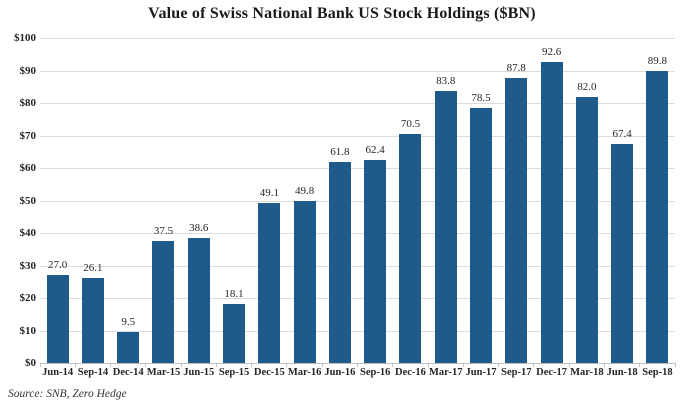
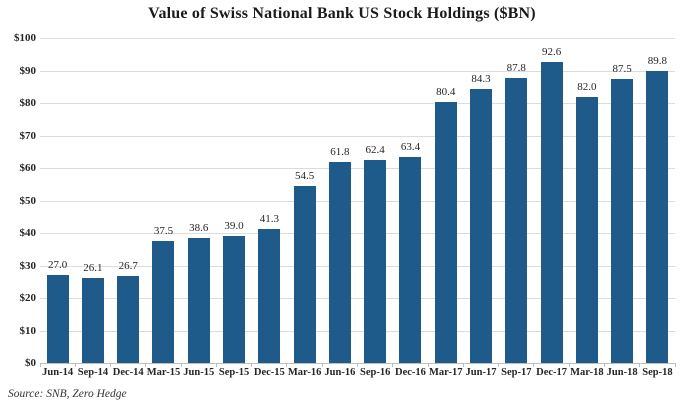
Dec-14: 9.5 -> 26.7
Sep-15: 18.1 -> 39.0
Dec-15: 49.1 -> 41.3
Mar-16: 49.8 -> 54.5
Dec-16: 70.5 -> 63.4
Mar-17: 83.8 -> 80.4
Jun-17: 78.5 -> 84.3
Jun-18: 67.4 -> 87.5
